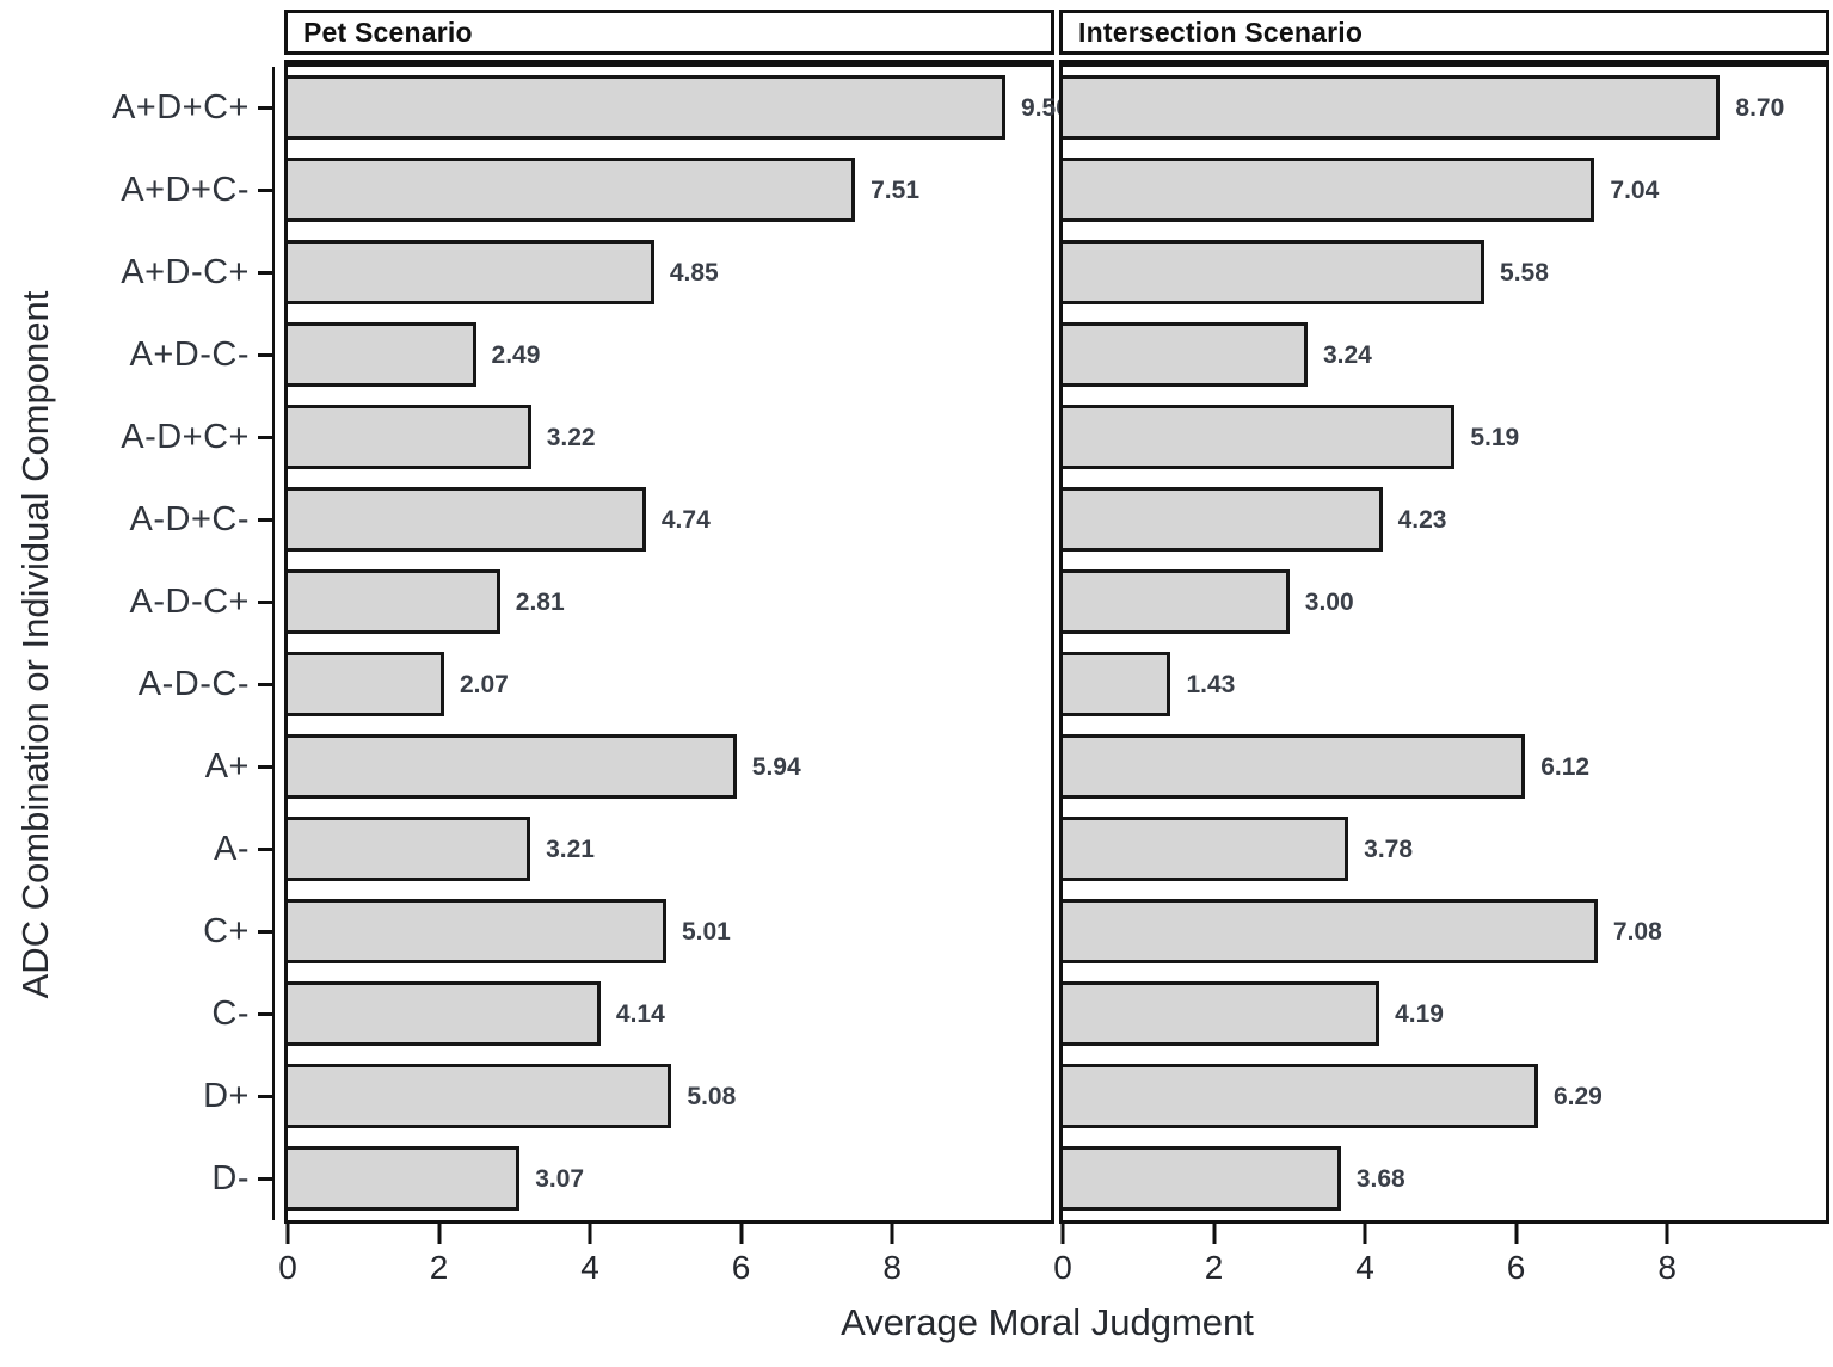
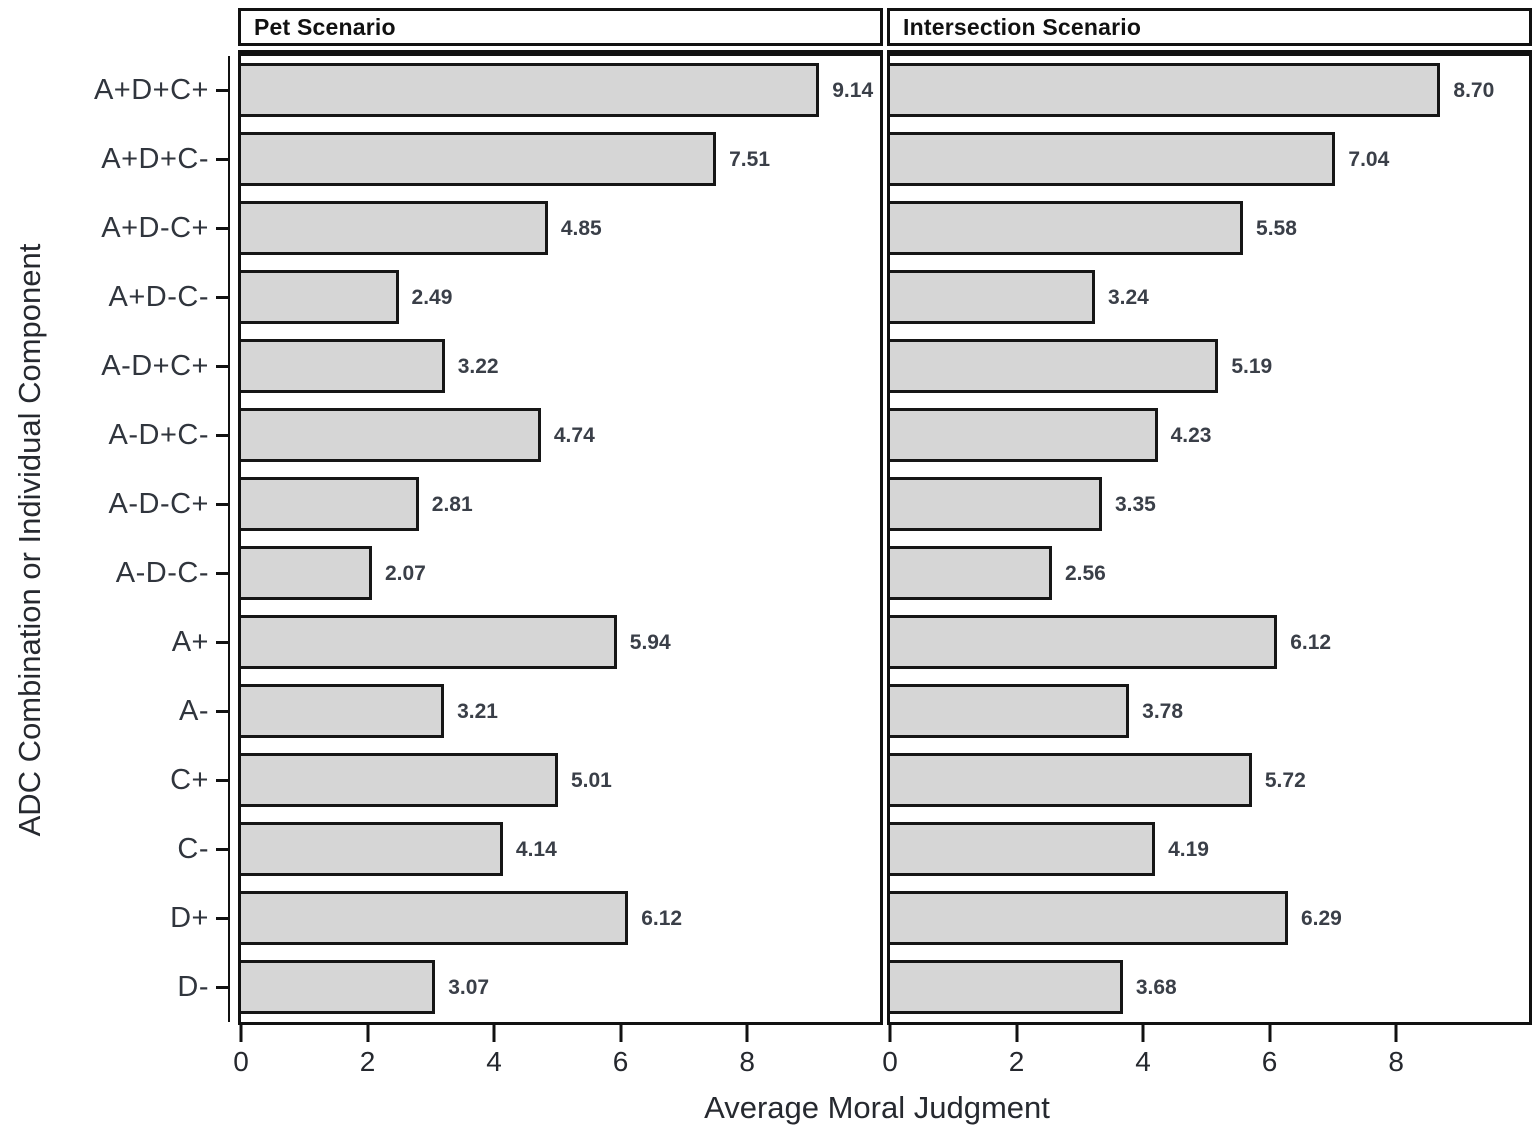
Pet Scenario/A+D+C+: 9.50 -> 9.14
Intersection Scenario/A-D-C+: 3.00 -> 3.35
Intersection Scenario/A-D-C-: 1.43 -> 2.56
Intersection Scenario/C+: 7.08 -> 5.72
Pet Scenario/D+: 5.08 -> 6.12
